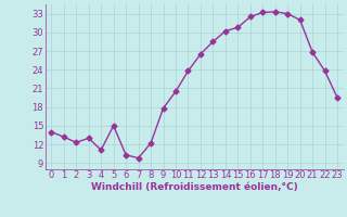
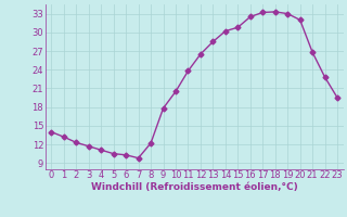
3: 13.0 -> 11.7
5: 15.0 -> 10.5
22: 23.8 -> 22.8
